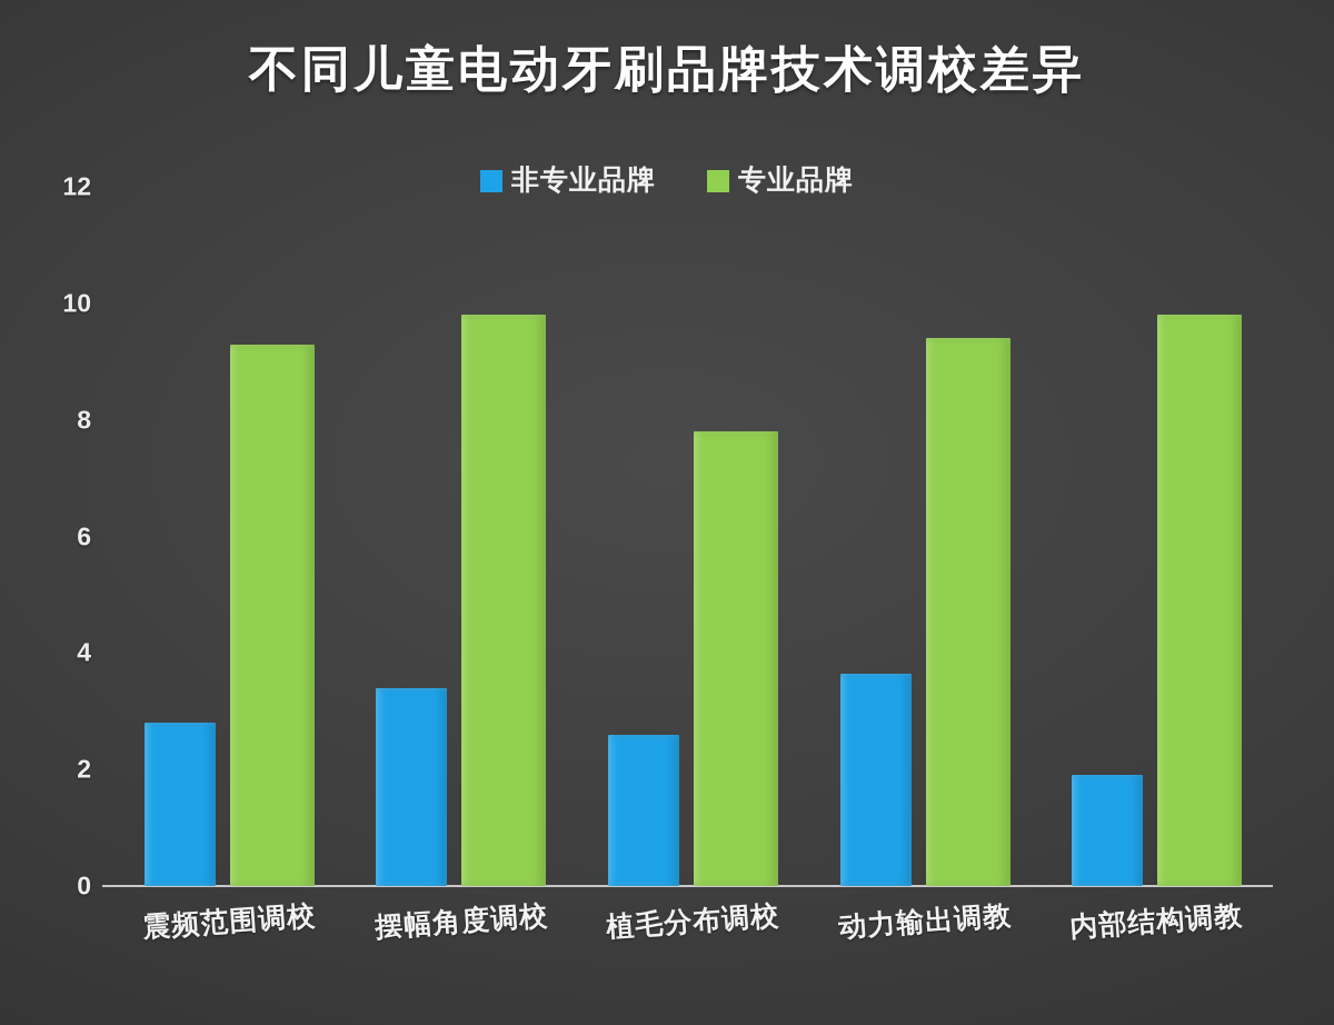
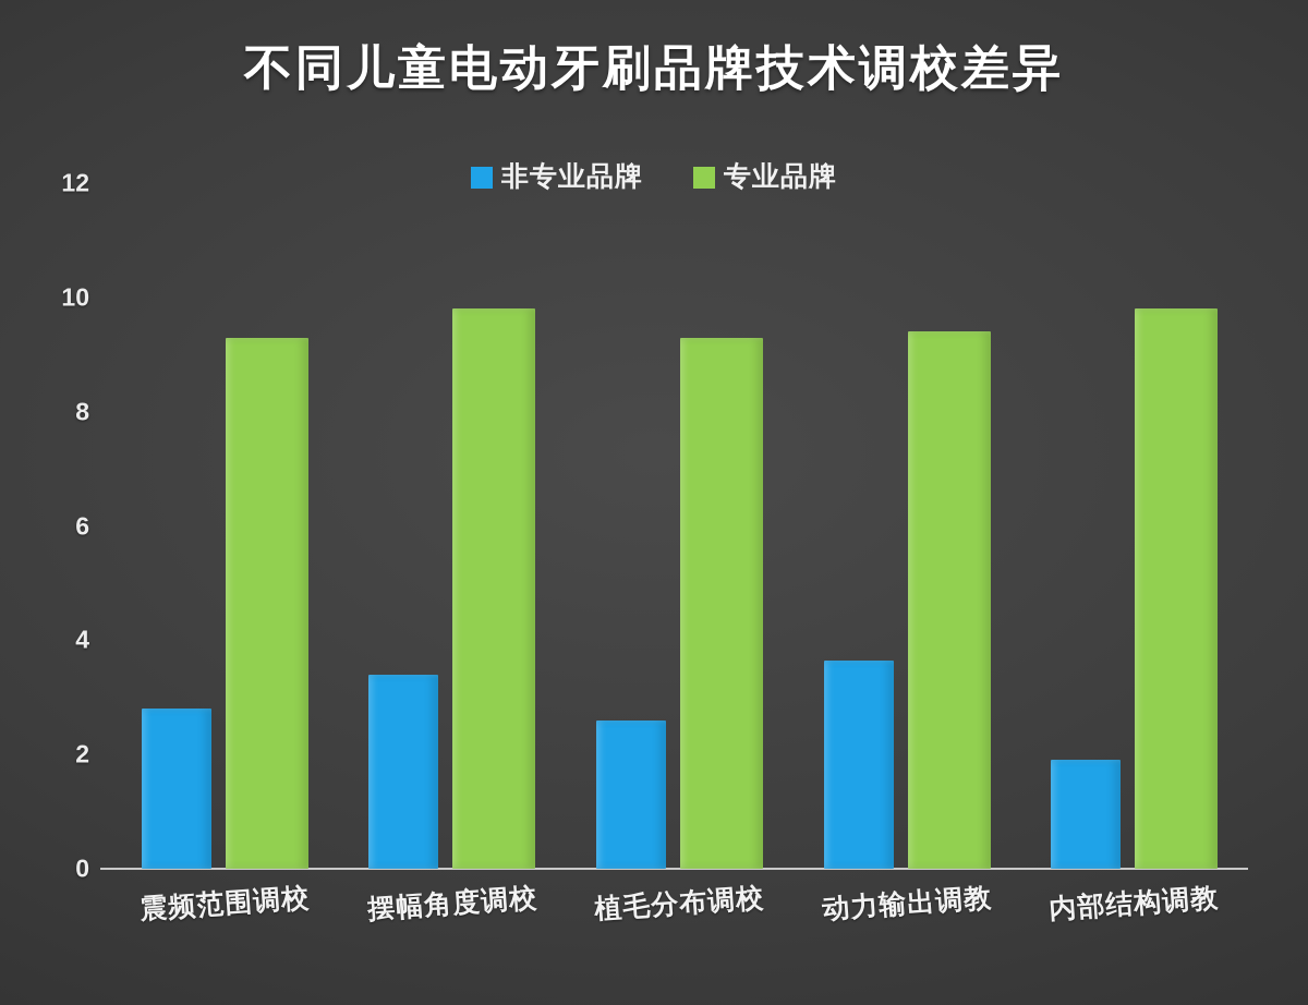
专业品牌/植毛分布调校: 7.8 -> 9.3
